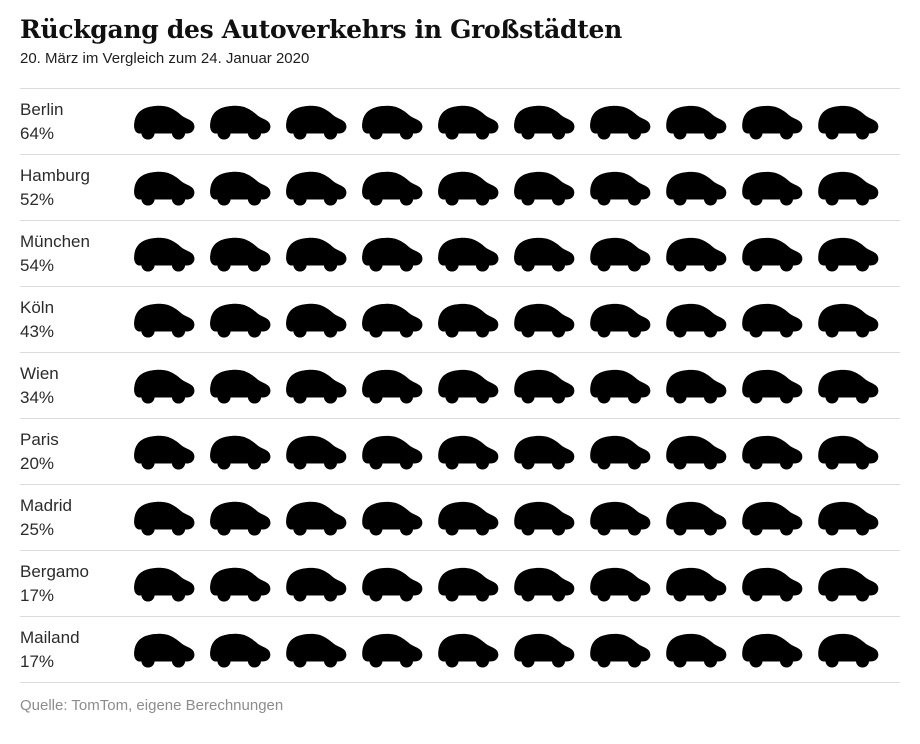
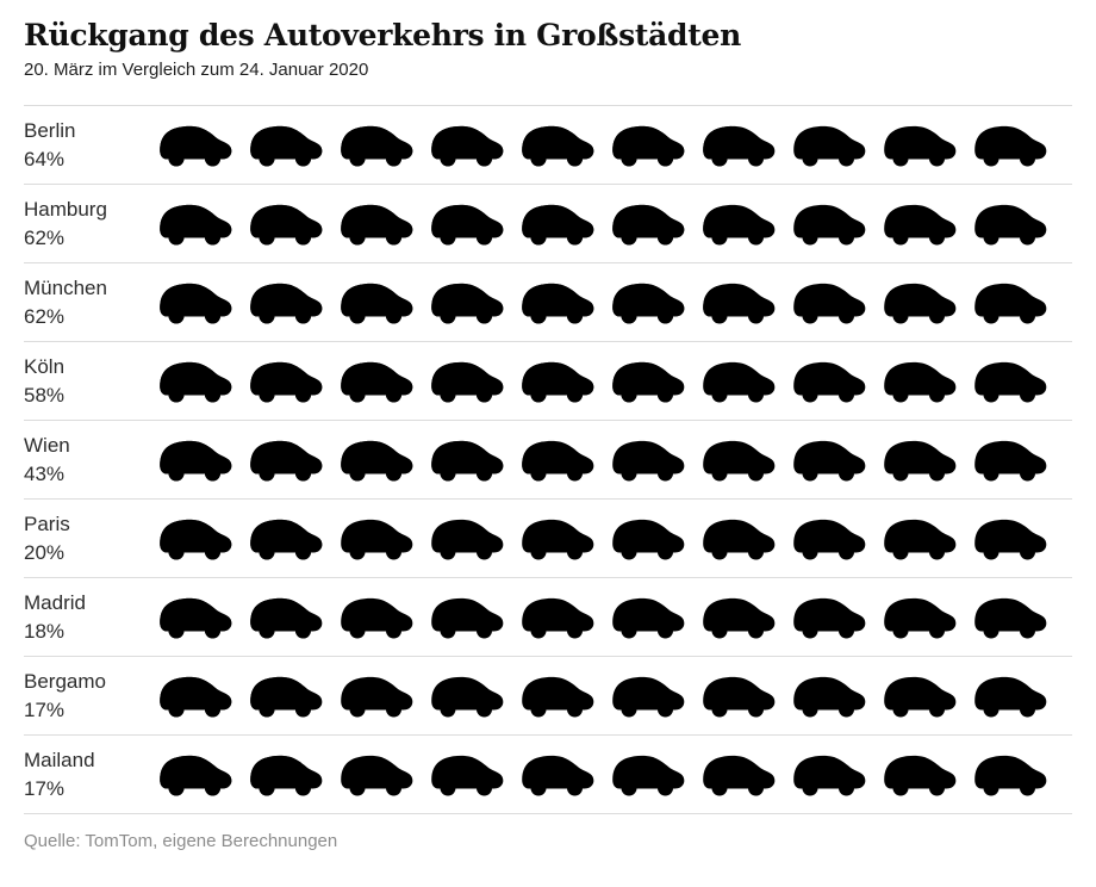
Hamburg: 52% -> 62%
München: 54% -> 62%
Köln: 43% -> 58%
Wien: 34% -> 43%
Madrid: 25% -> 18%
